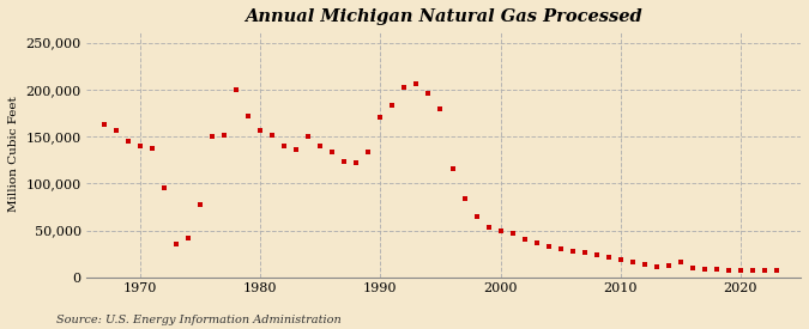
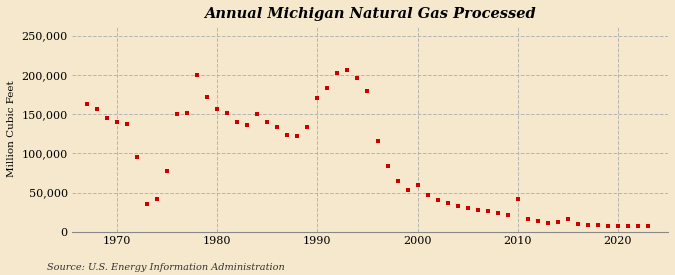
2000: 50,000 -> 60,000
2010: 19,000 -> 42,000
